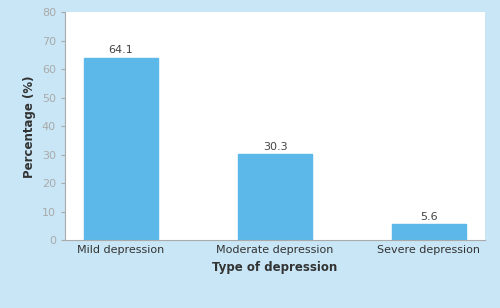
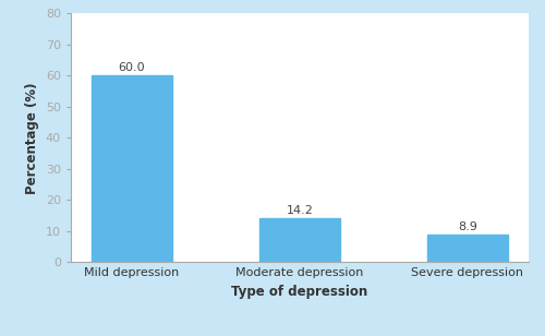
Mild depression: 64.1 -> 60.0
Moderate depression: 30.3 -> 14.2
Severe depression: 5.6 -> 8.9
